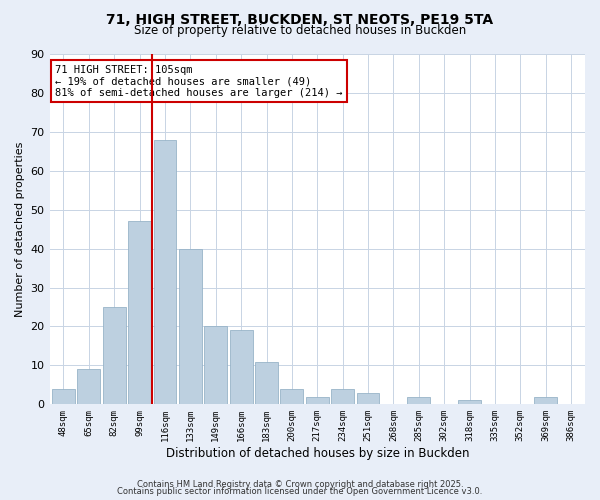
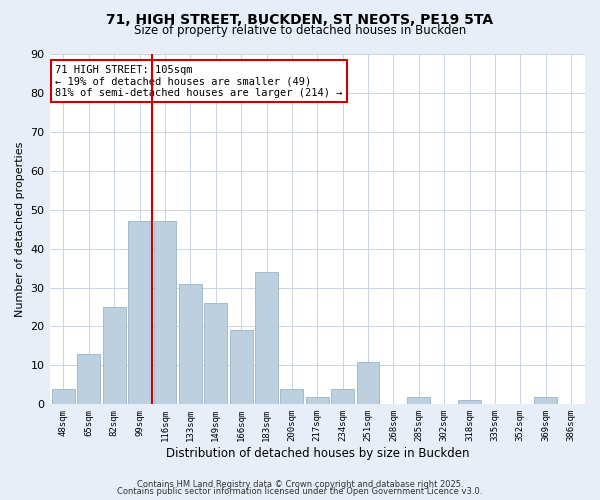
65sqm: 9 -> 13
116sqm: 68 -> 47
133sqm: 40 -> 31
149sqm: 20 -> 26
183sqm: 11 -> 34
251sqm: 3 -> 11
